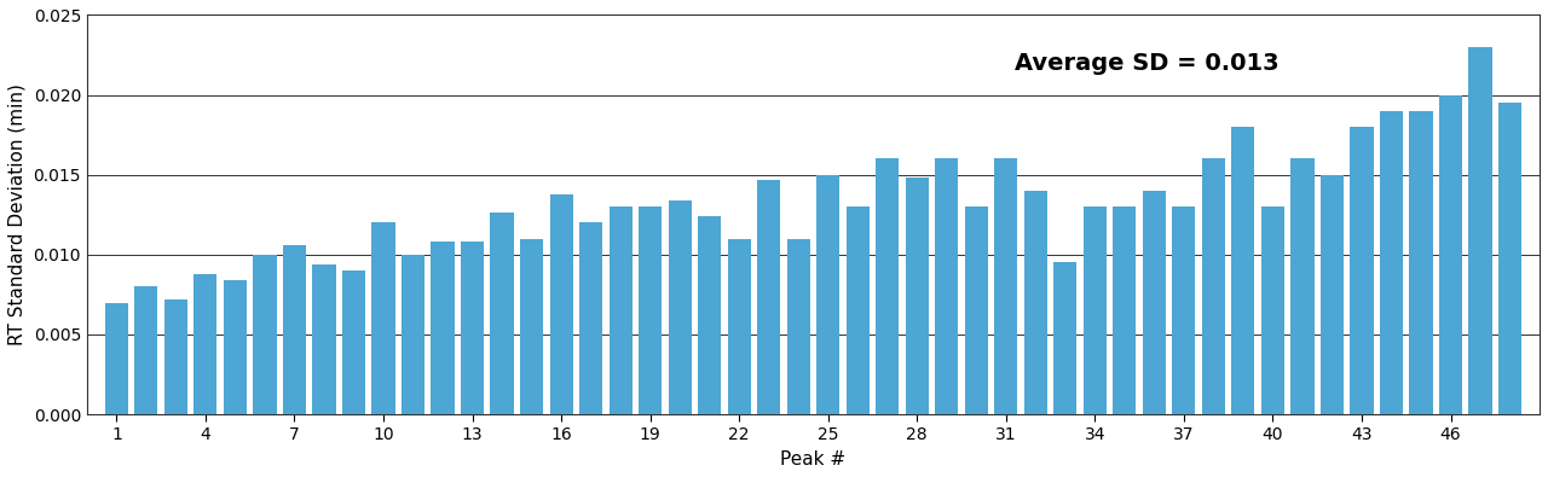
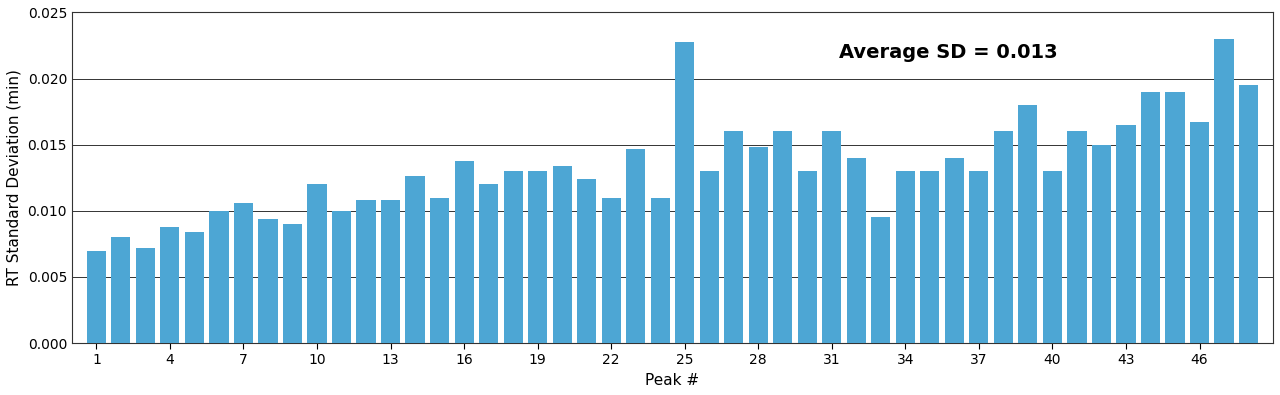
25: 0.0150 -> 0.0228
43: 0.0180 -> 0.0165
46: 0.0200 -> 0.0167
